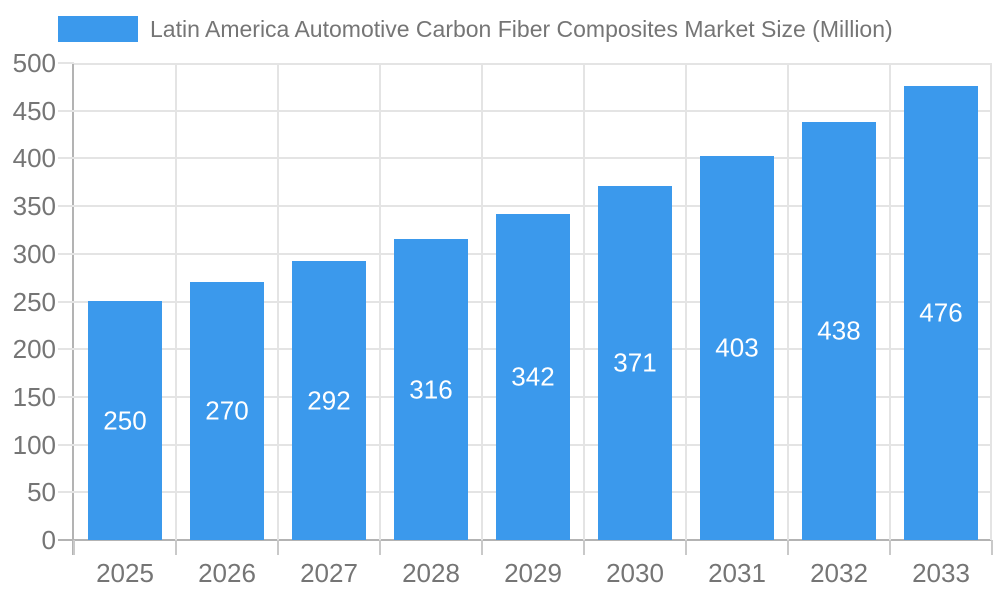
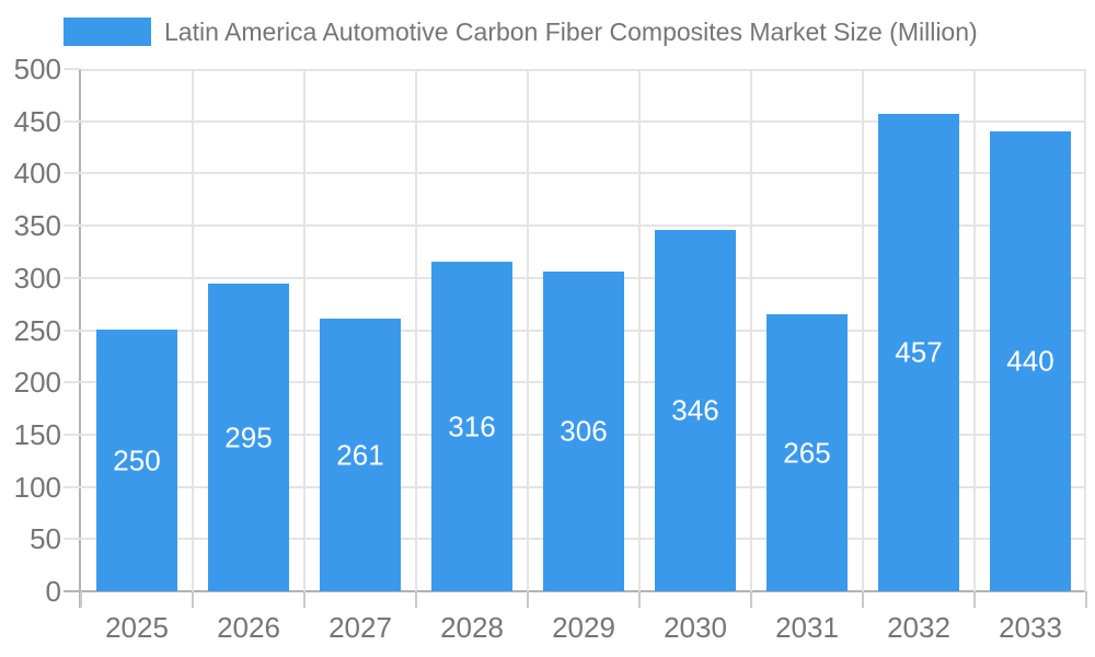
2026: 270 -> 295
2027: 292 -> 261
2029: 342 -> 306
2030: 371 -> 346
2031: 403 -> 265
2032: 438 -> 457
2033: 476 -> 440
